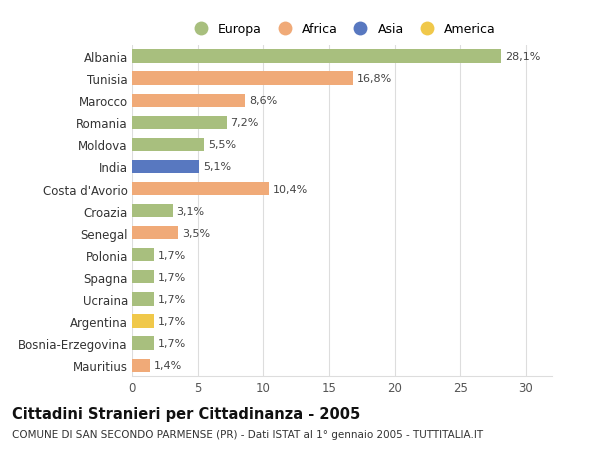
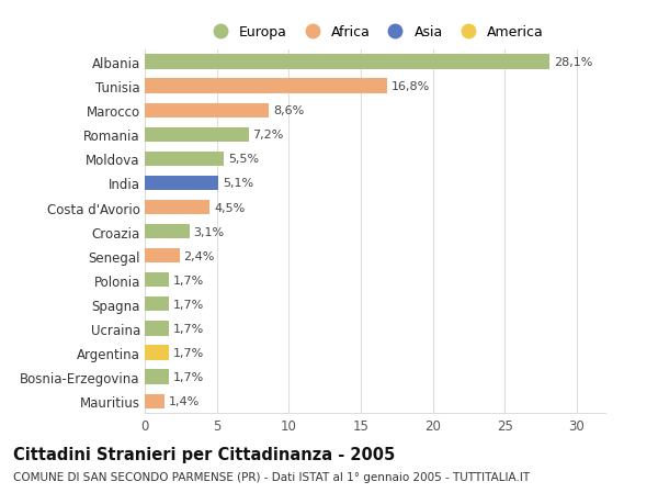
Costa d'Avorio: 10,4% -> 4,5%
Senegal: 3,5% -> 2,4%
